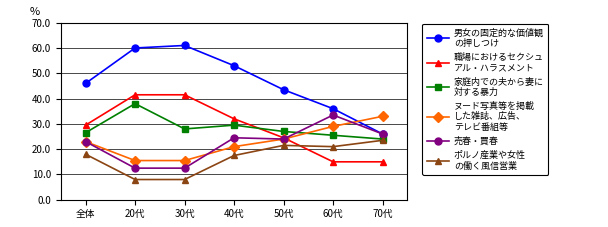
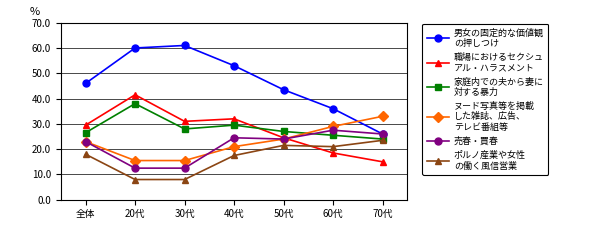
職場におけるセクシュ アル・ハラスメント/30代: 41.5 -> 31.0
職場におけるセクシュ アル・ハラスメント/60代: 15.0 -> 18.5
売春・買春/60代: 33.5 -> 27.5
